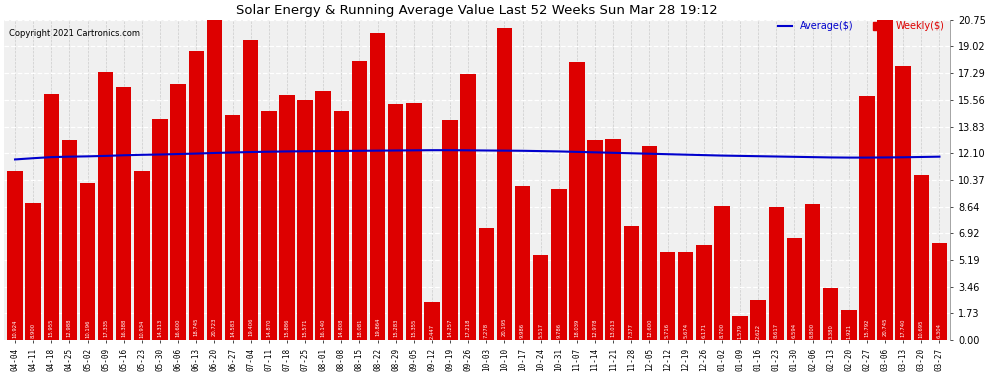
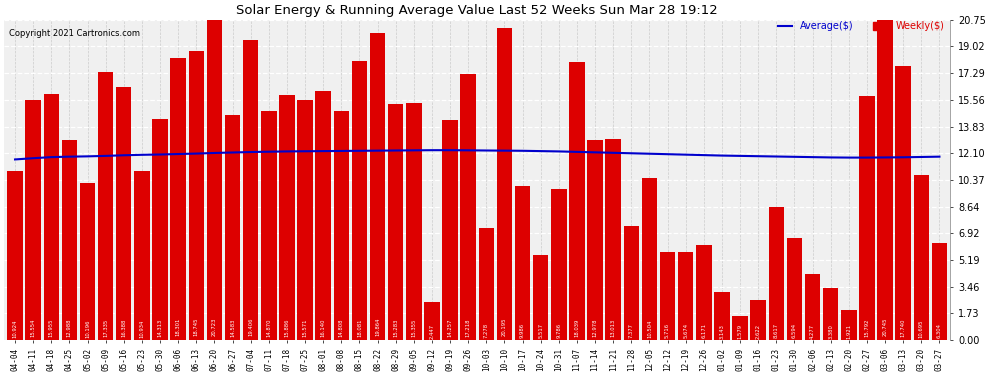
Weekly($)/04-11: 8.9 -> 15.6
Weekly($)/06-06: 16.6 -> 18.3
Weekly($)/12-05: 12.6 -> 10.5
Weekly($)/01-02: 8.7 -> 3.1
Weekly($)/02-06: 8.8 -> 4.3
